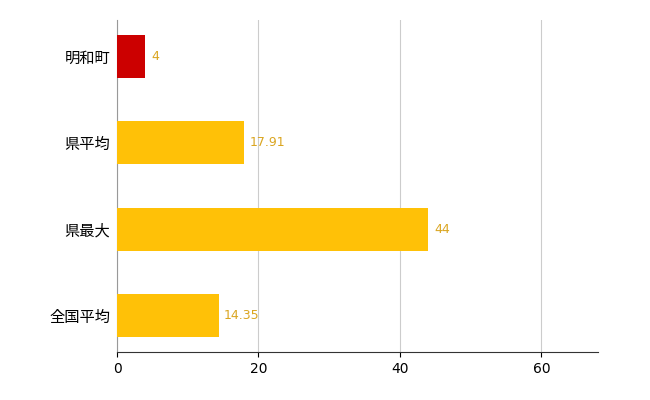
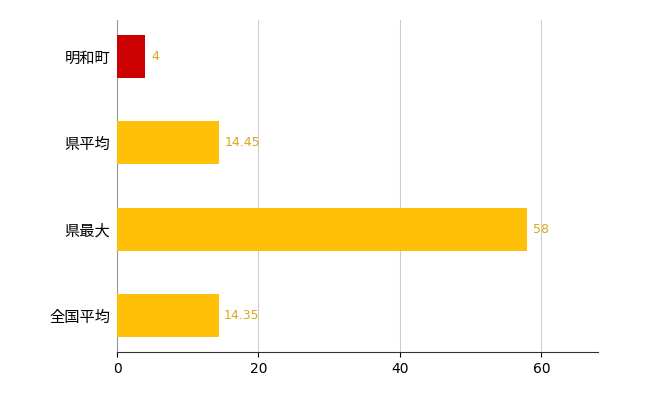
県平均: 17.91 -> 14.45
県最大: 44 -> 58
